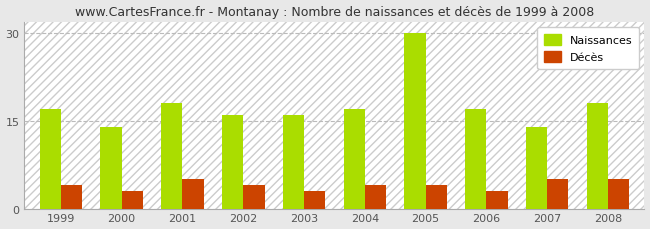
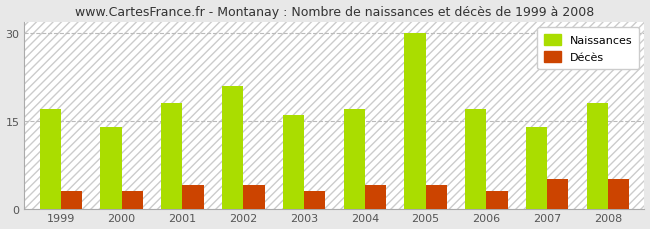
Décès/1999: 4 -> 3
Décès/2001: 5 -> 4
Naissances/2002: 16 -> 21
